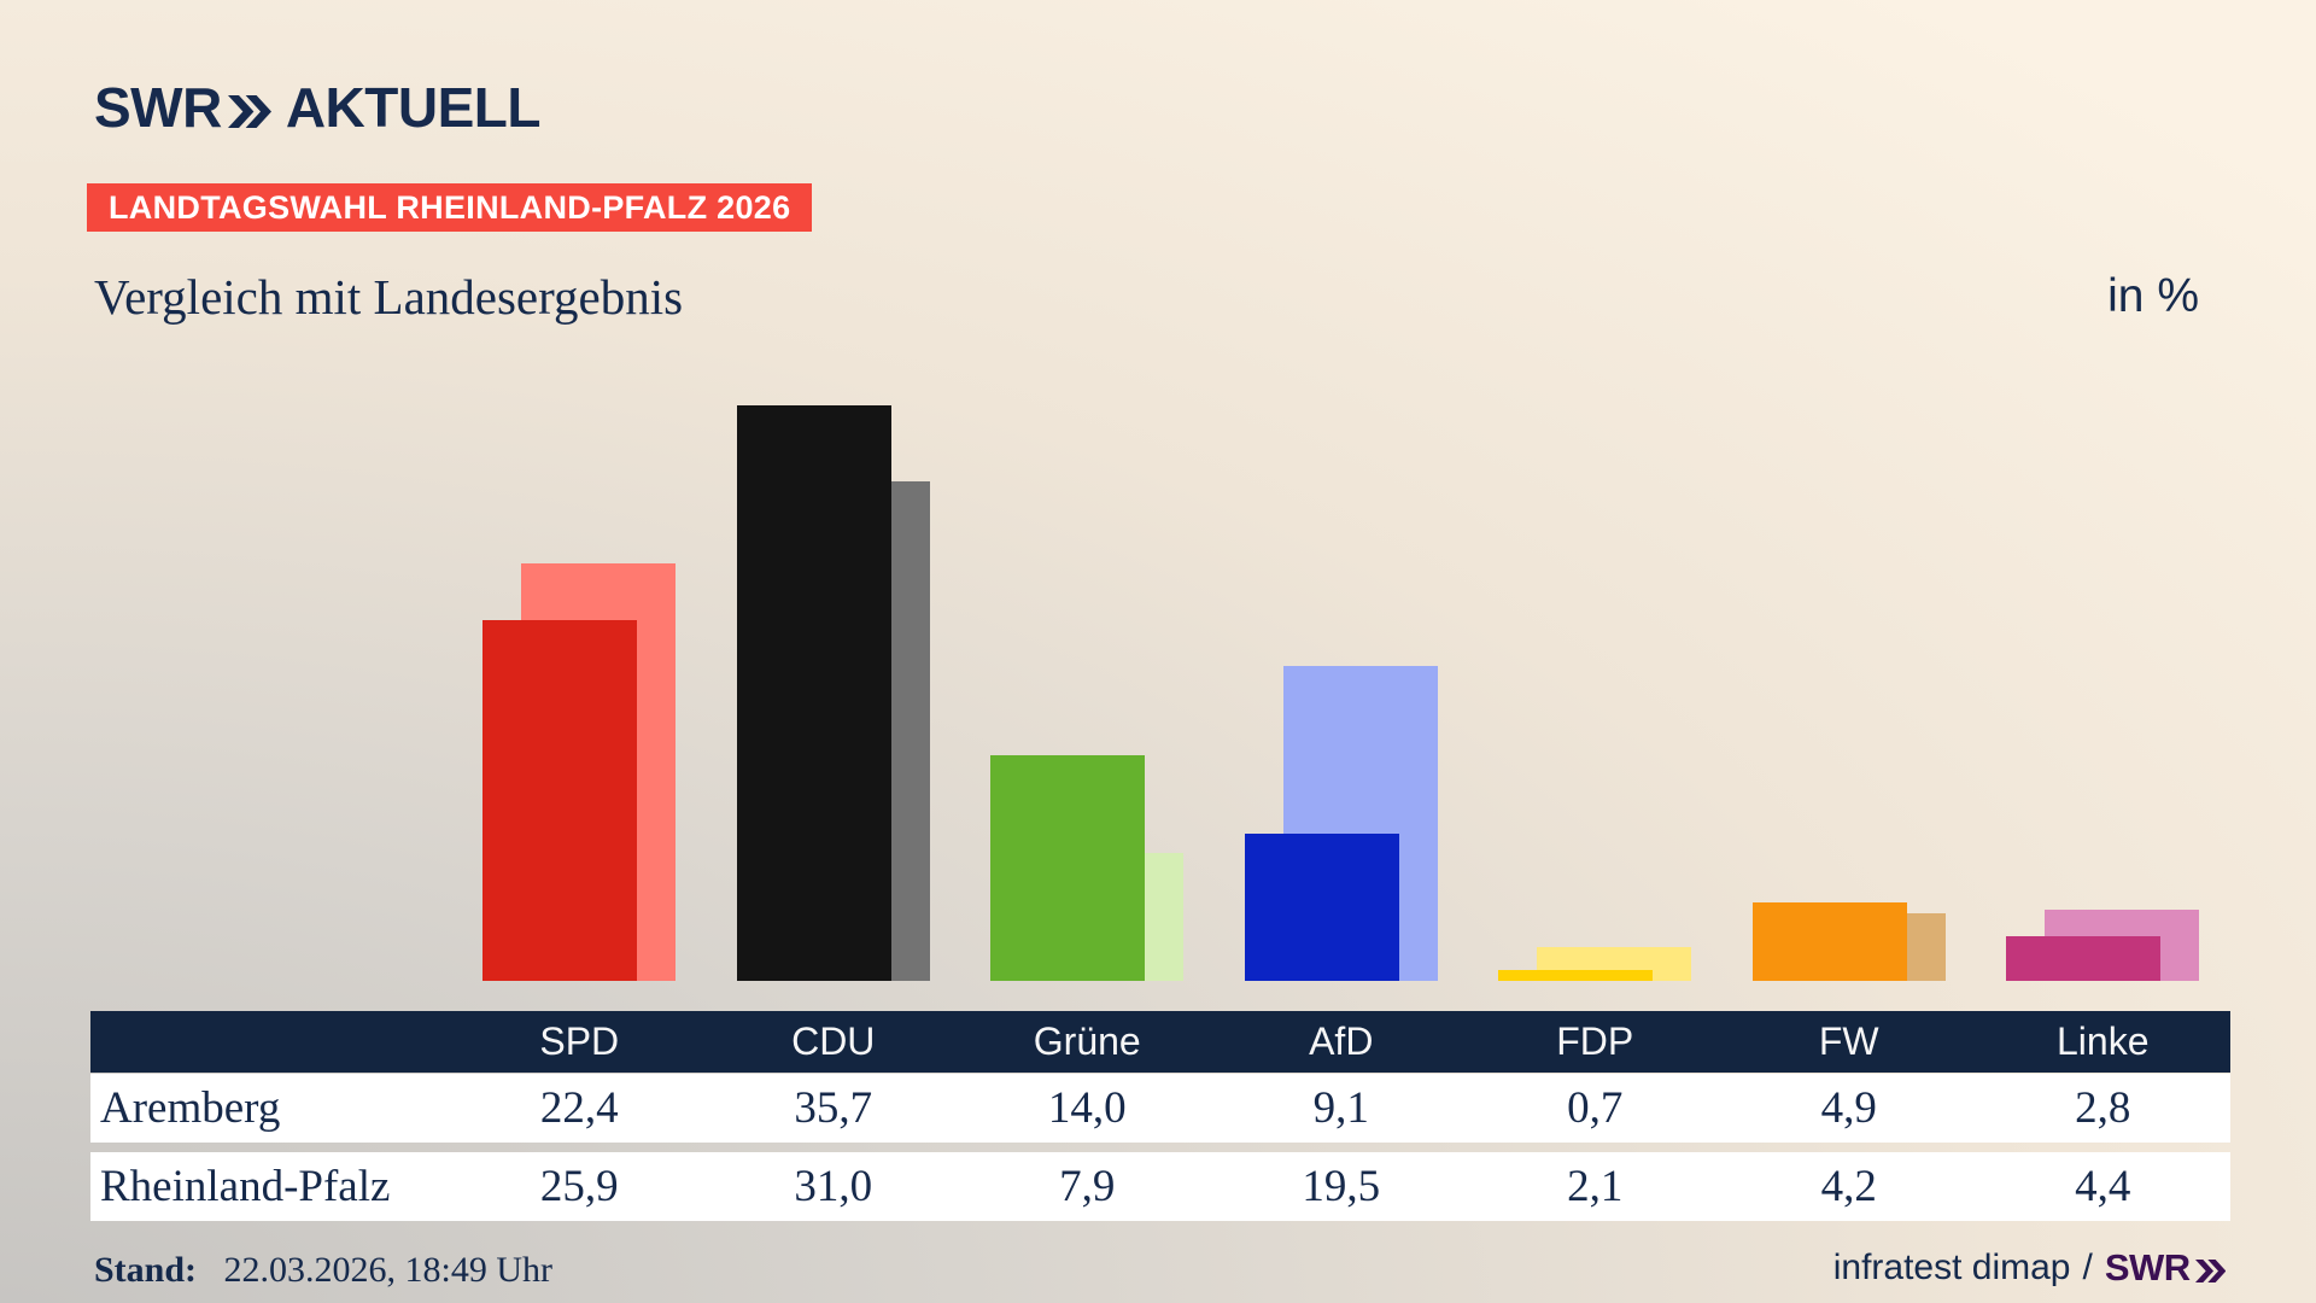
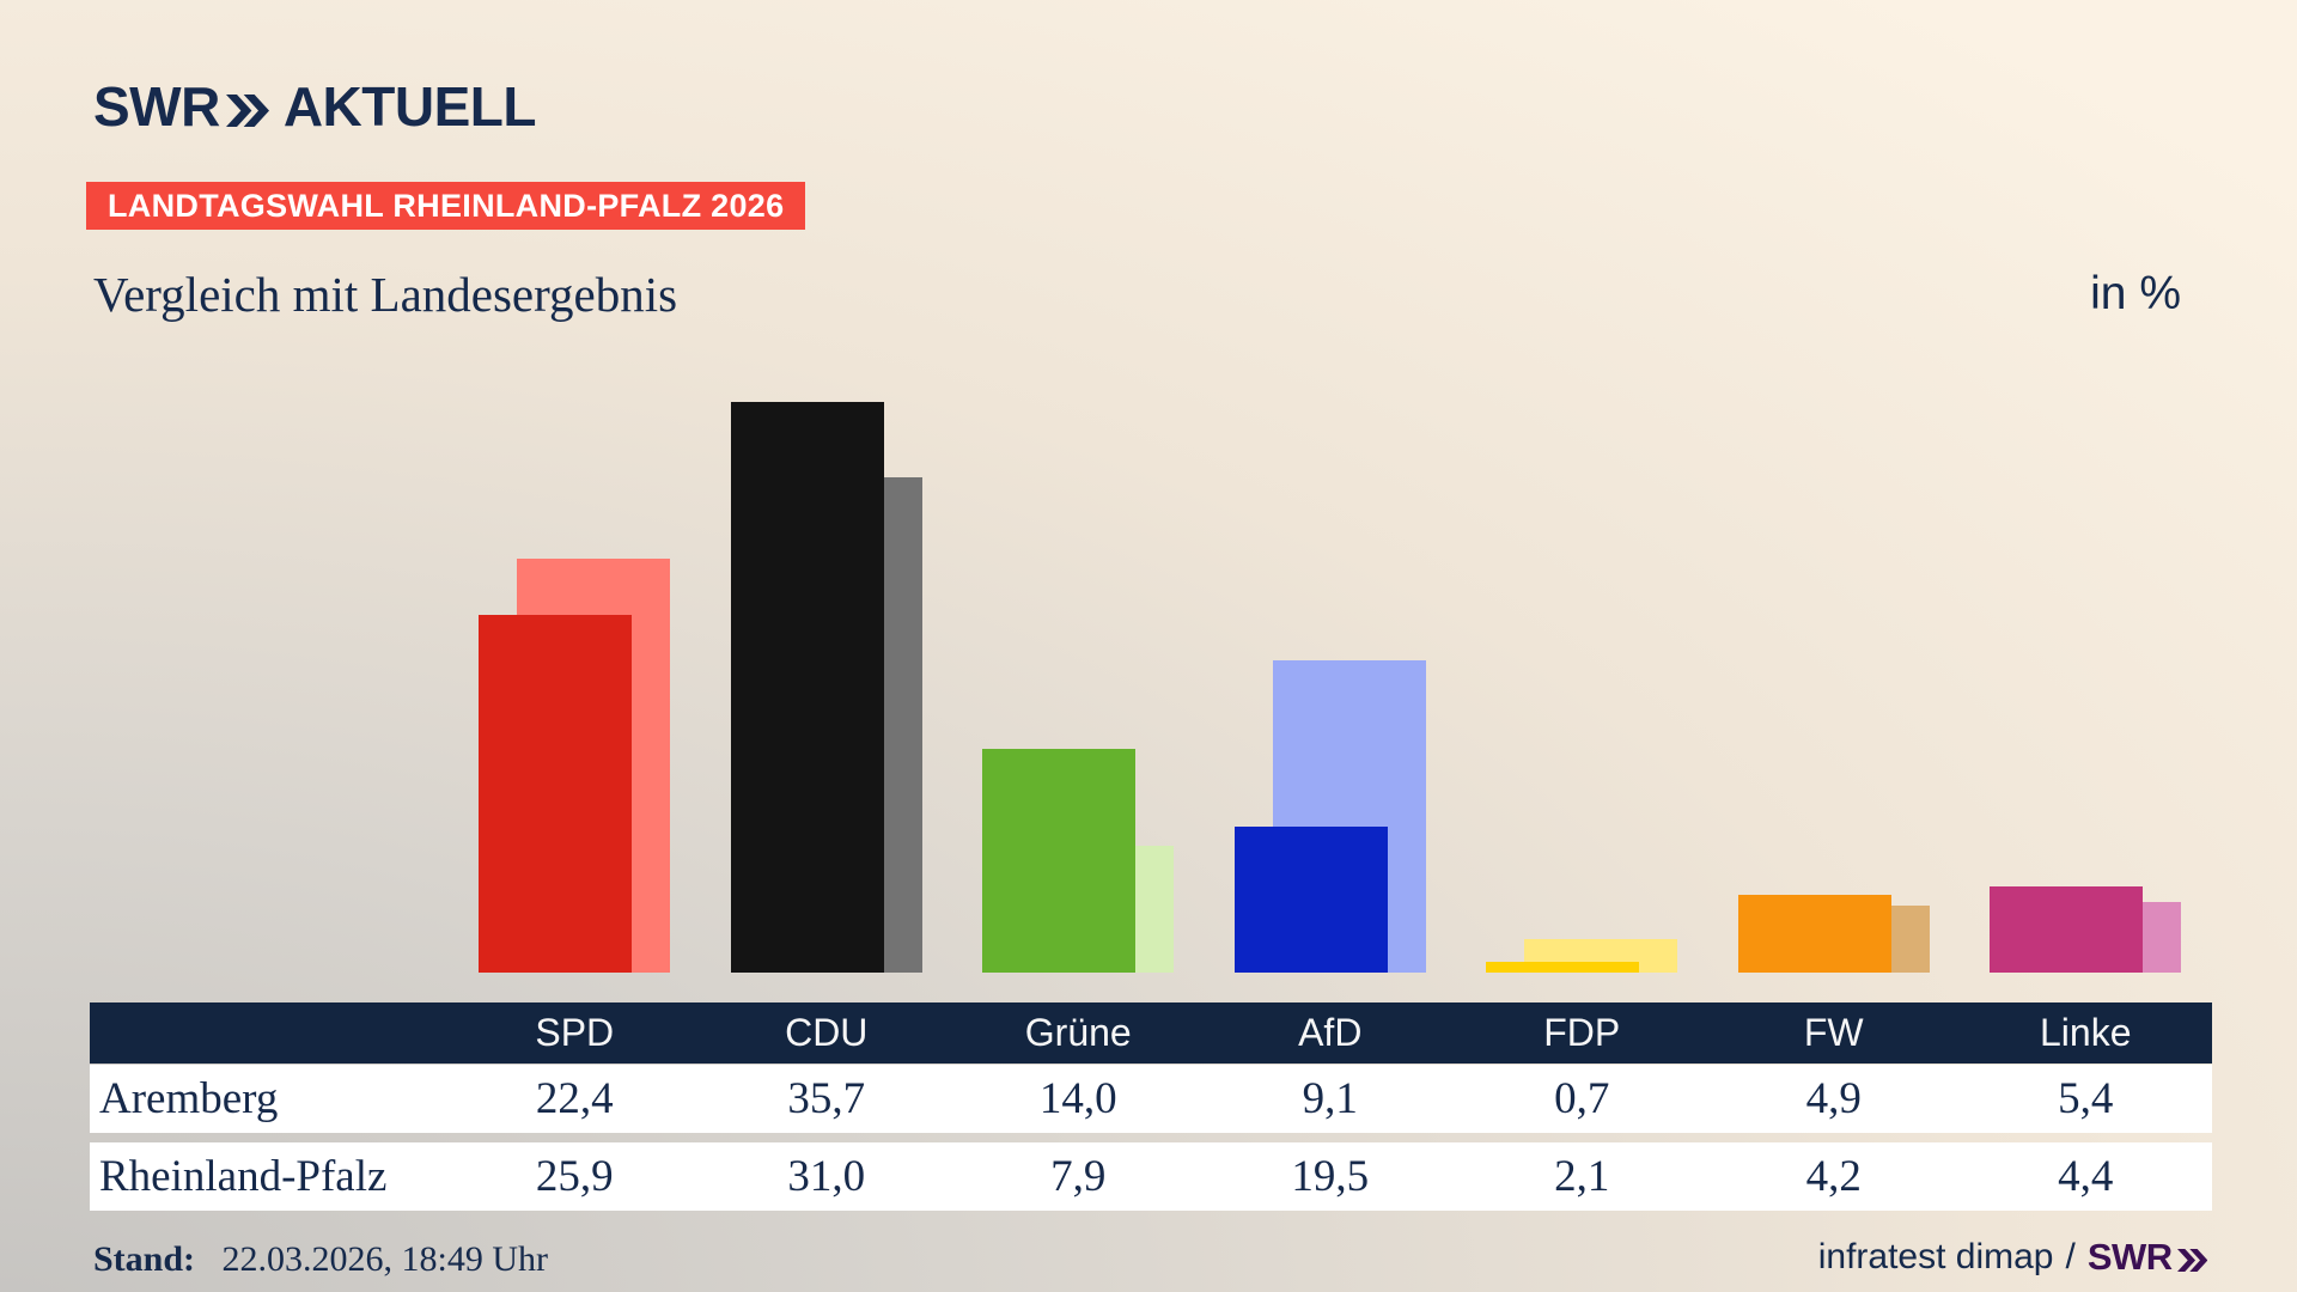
Aremberg/Linke: 2,8 -> 5,4
